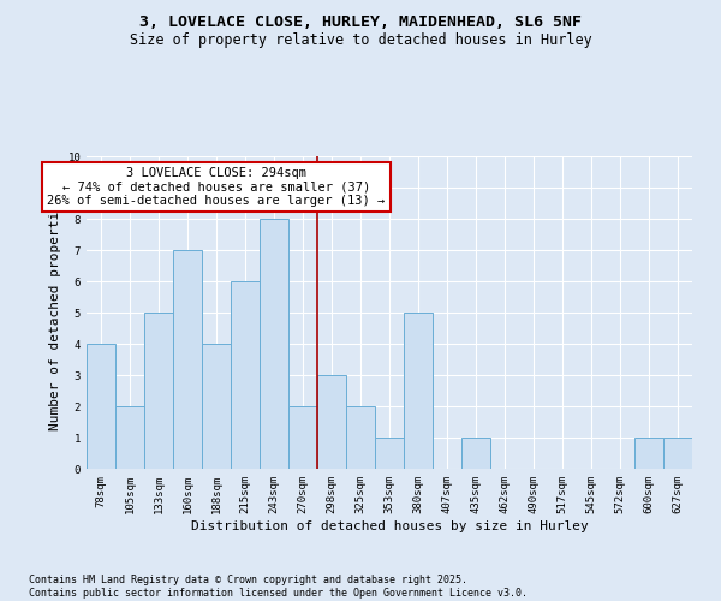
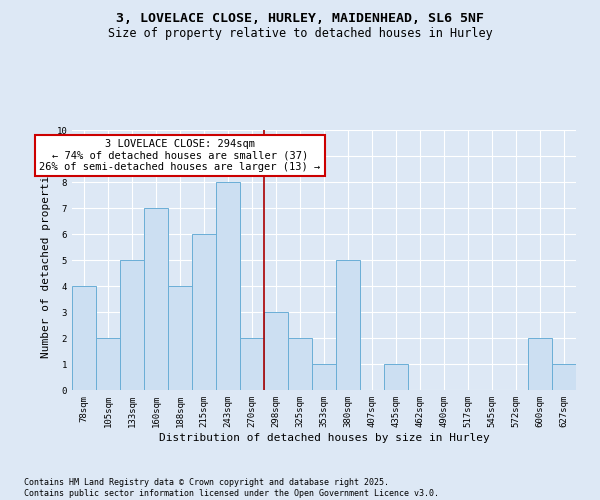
600sqm: 1 -> 2
